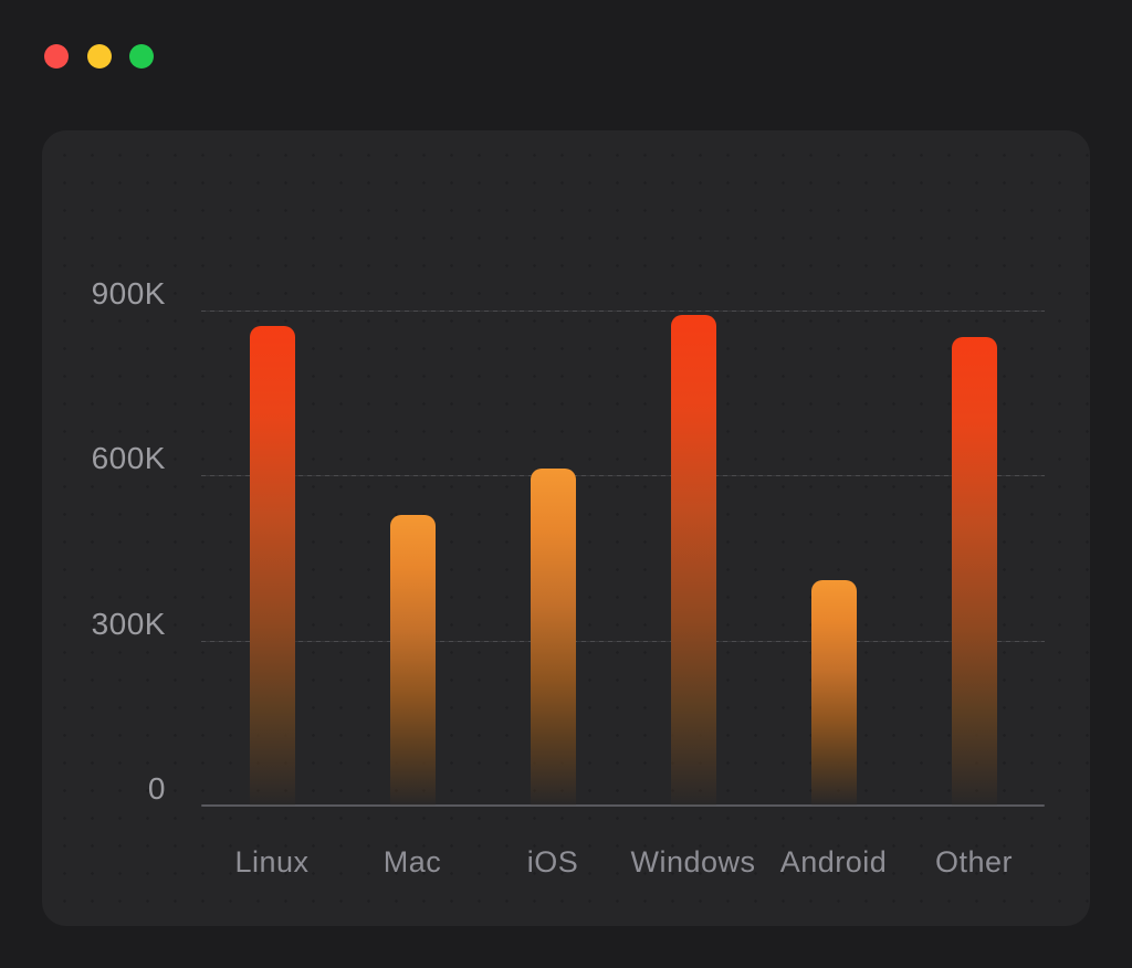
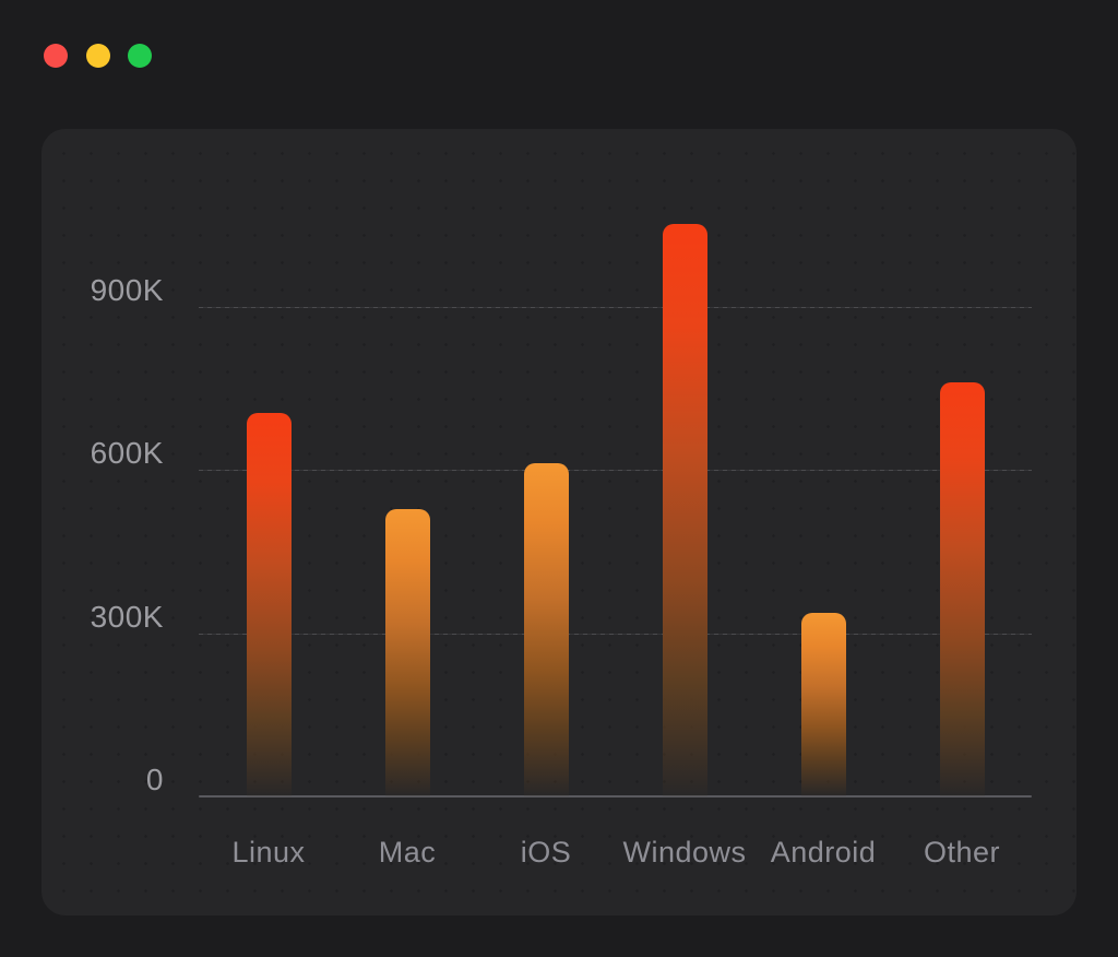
Linux: 870K -> 700K
Windows: 890K -> 1050K
Android: 410K -> 340K
Other: 850K -> 760K
